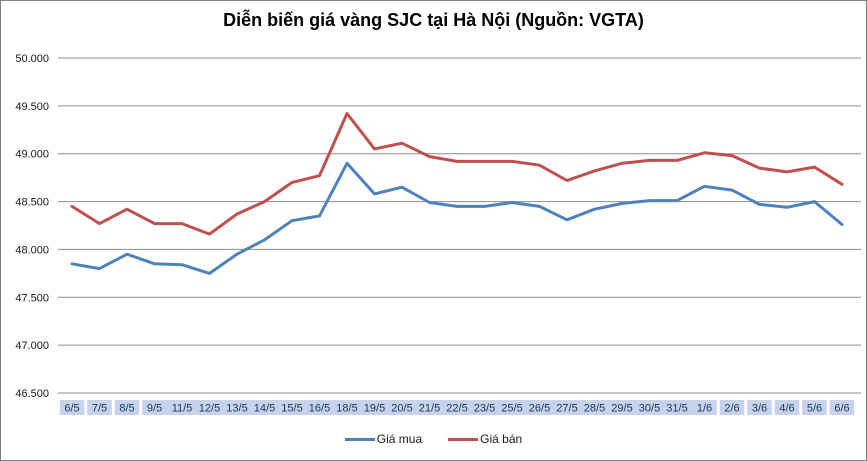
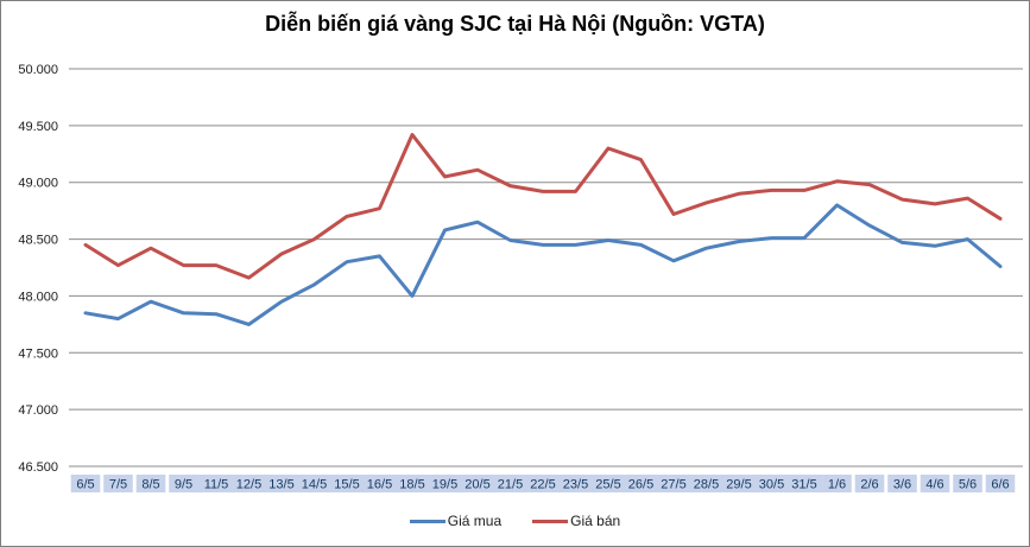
Giá mua/18/5: 48.9 -> 48.0
Giá bán/25/5: 48.9 -> 49.3
Giá bán/26/5: 48.9 -> 49.2
Giá mua/1/6: 48.7 -> 48.8
